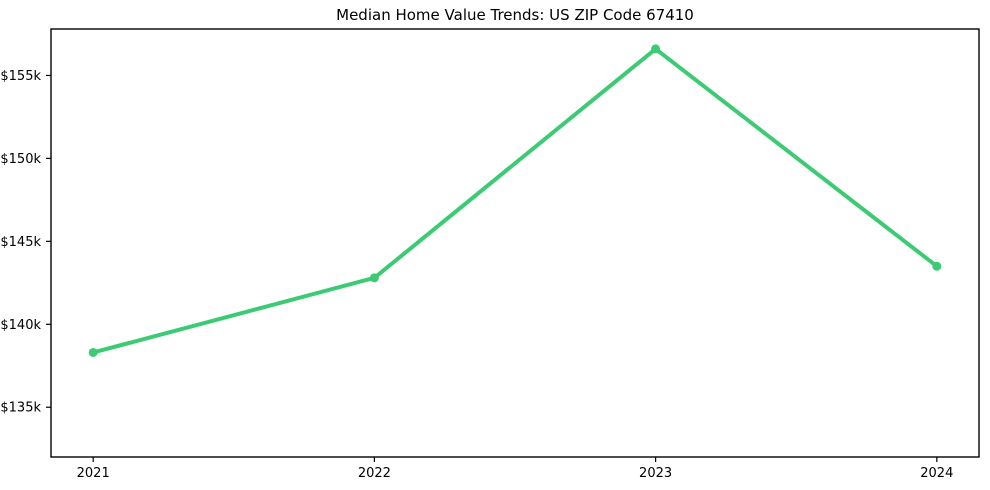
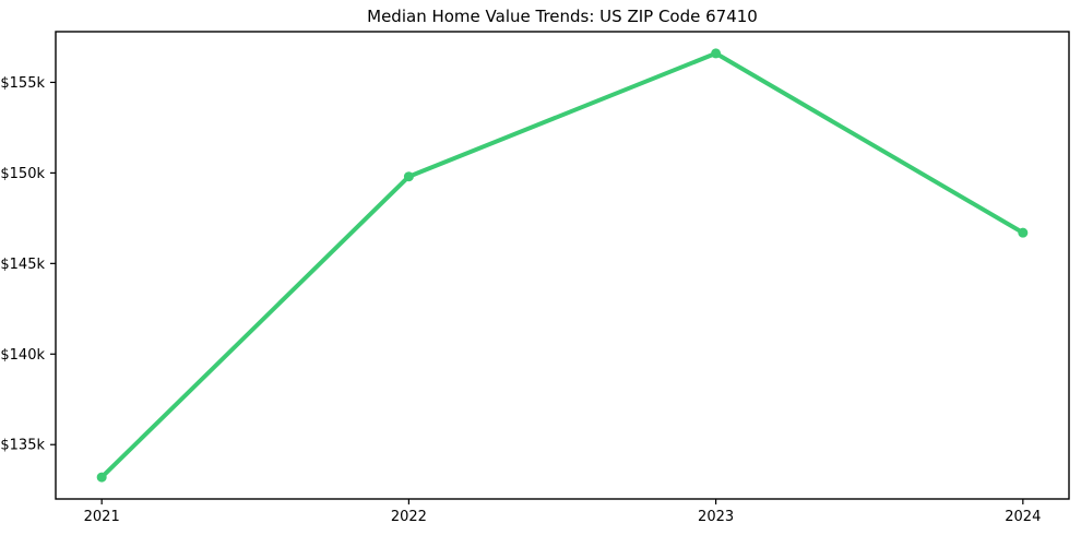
2021: $138.3k -> $133.2k
2022: $142.8k -> $149.8k
2024: $143.5k -> $146.7k
